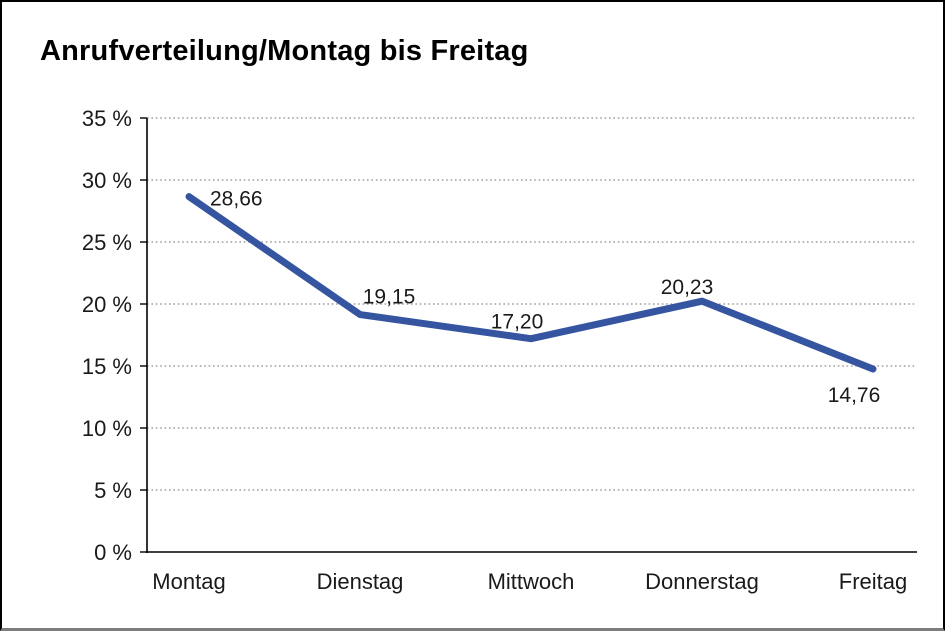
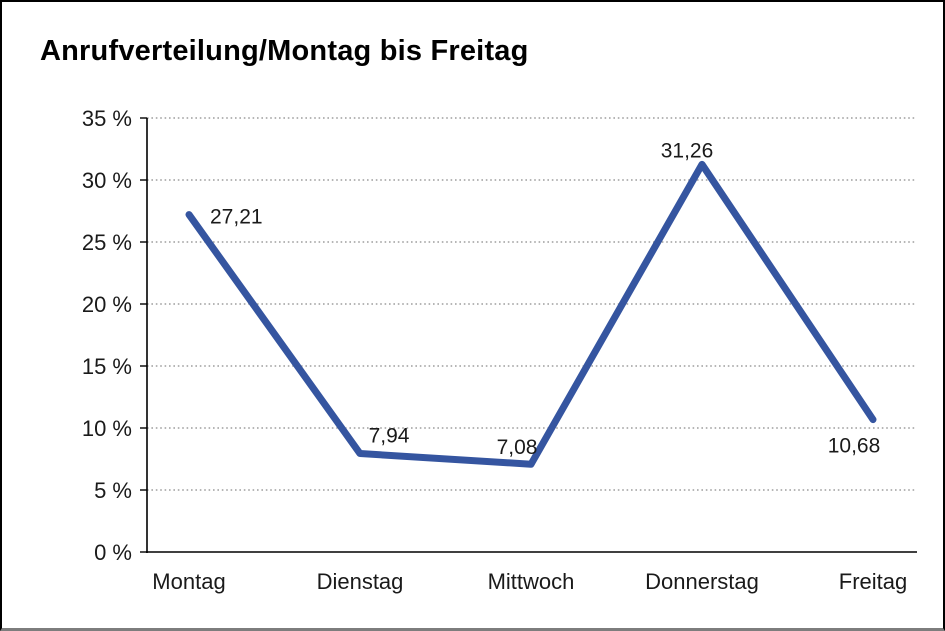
Montag: 28,66 -> 27,21
Dienstag: 19,15 -> 7,94
Mittwoch: 17,20 -> 7,08
Donnerstag: 20,23 -> 31,26
Freitag: 14,76 -> 10,68
